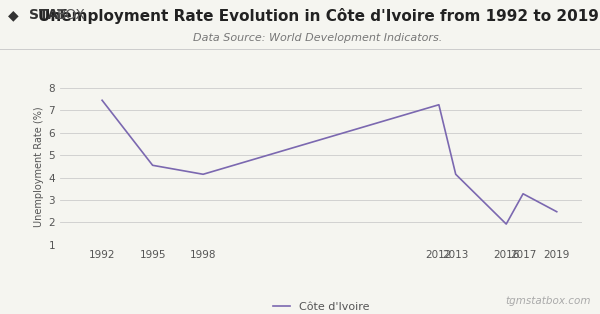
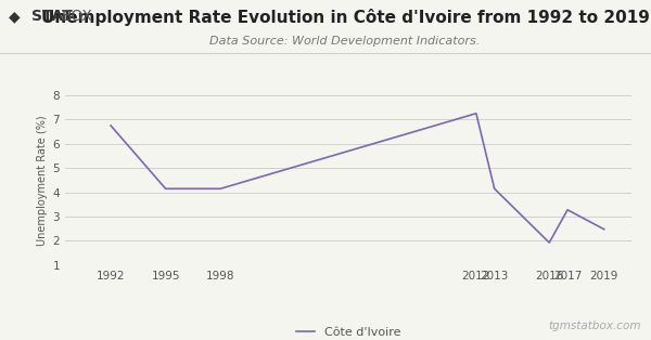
1992: 7.45 -> 6.75
1995: 4.55 -> 4.15
